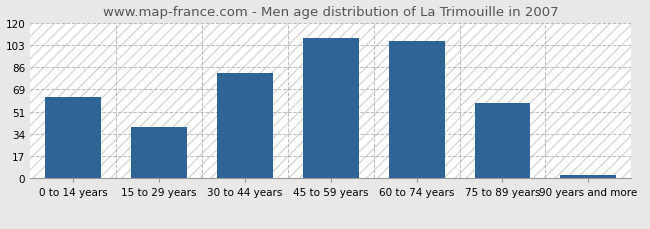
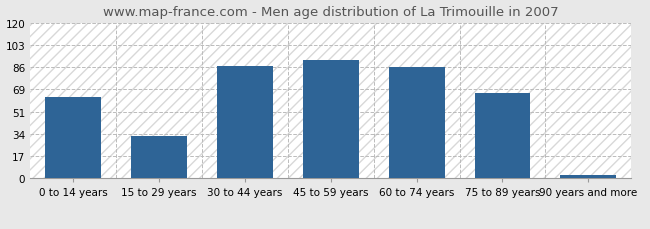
15 to 29 years: 40 -> 33
30 to 44 years: 81 -> 87
45 to 59 years: 108 -> 91
60 to 74 years: 106 -> 86
75 to 89 years: 58 -> 66
